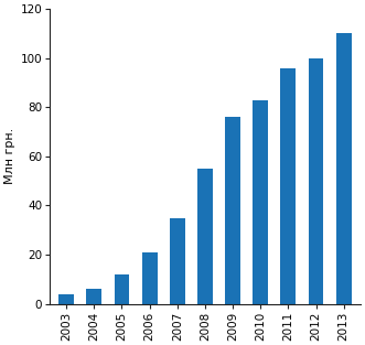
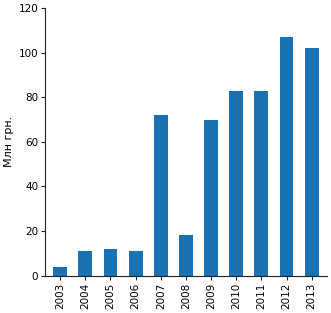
2004: 6 -> 11
2006: 21 -> 11
2007: 35 -> 72
2008: 55 -> 18
2009: 76 -> 70
2011: 96 -> 83
2012: 100 -> 107
2013: 110 -> 102
